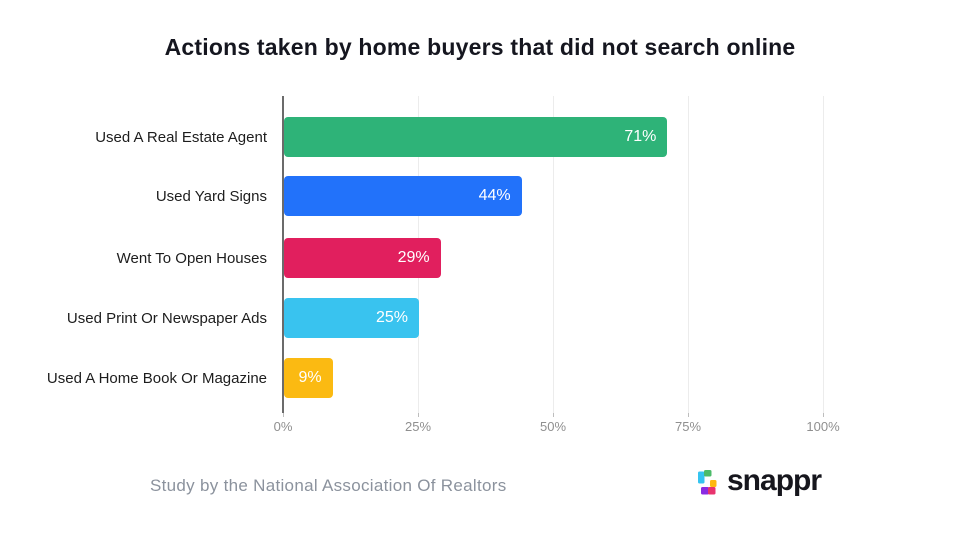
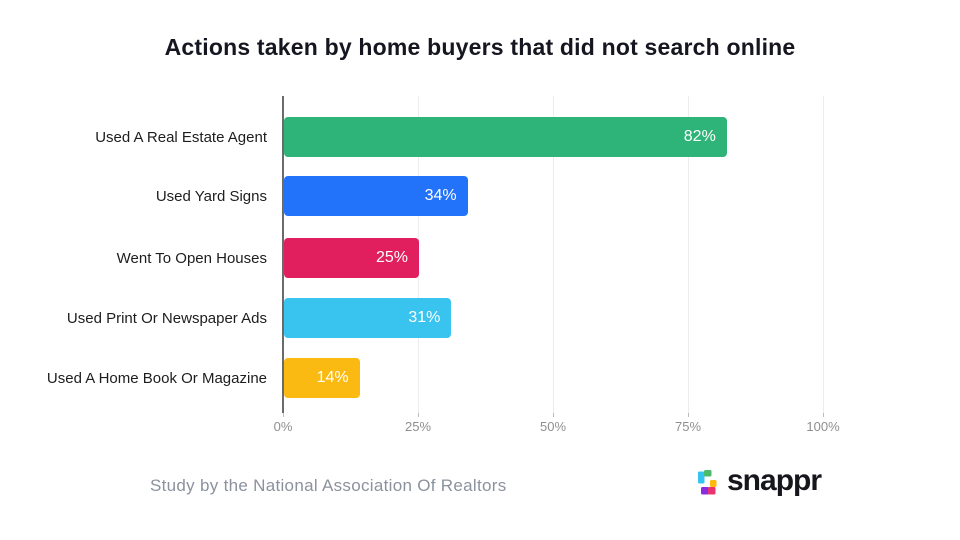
Used A Real Estate Agent: 71% -> 82%
Used Yard Signs: 44% -> 34%
Went To Open Houses: 29% -> 25%
Used Print Or Newspaper Ads: 25% -> 31%
Used A Home Book Or Magazine: 9% -> 14%
